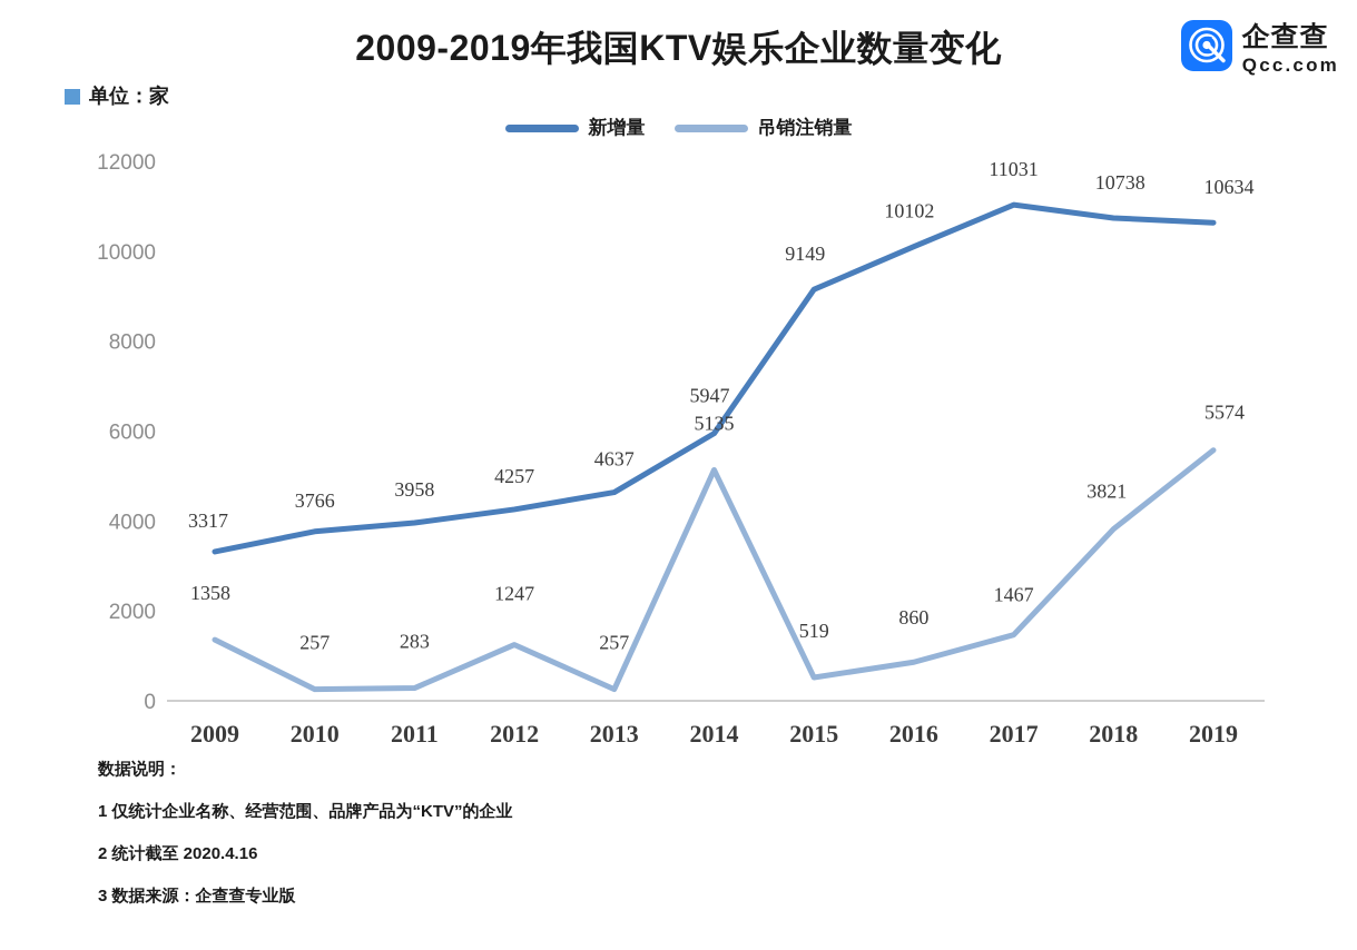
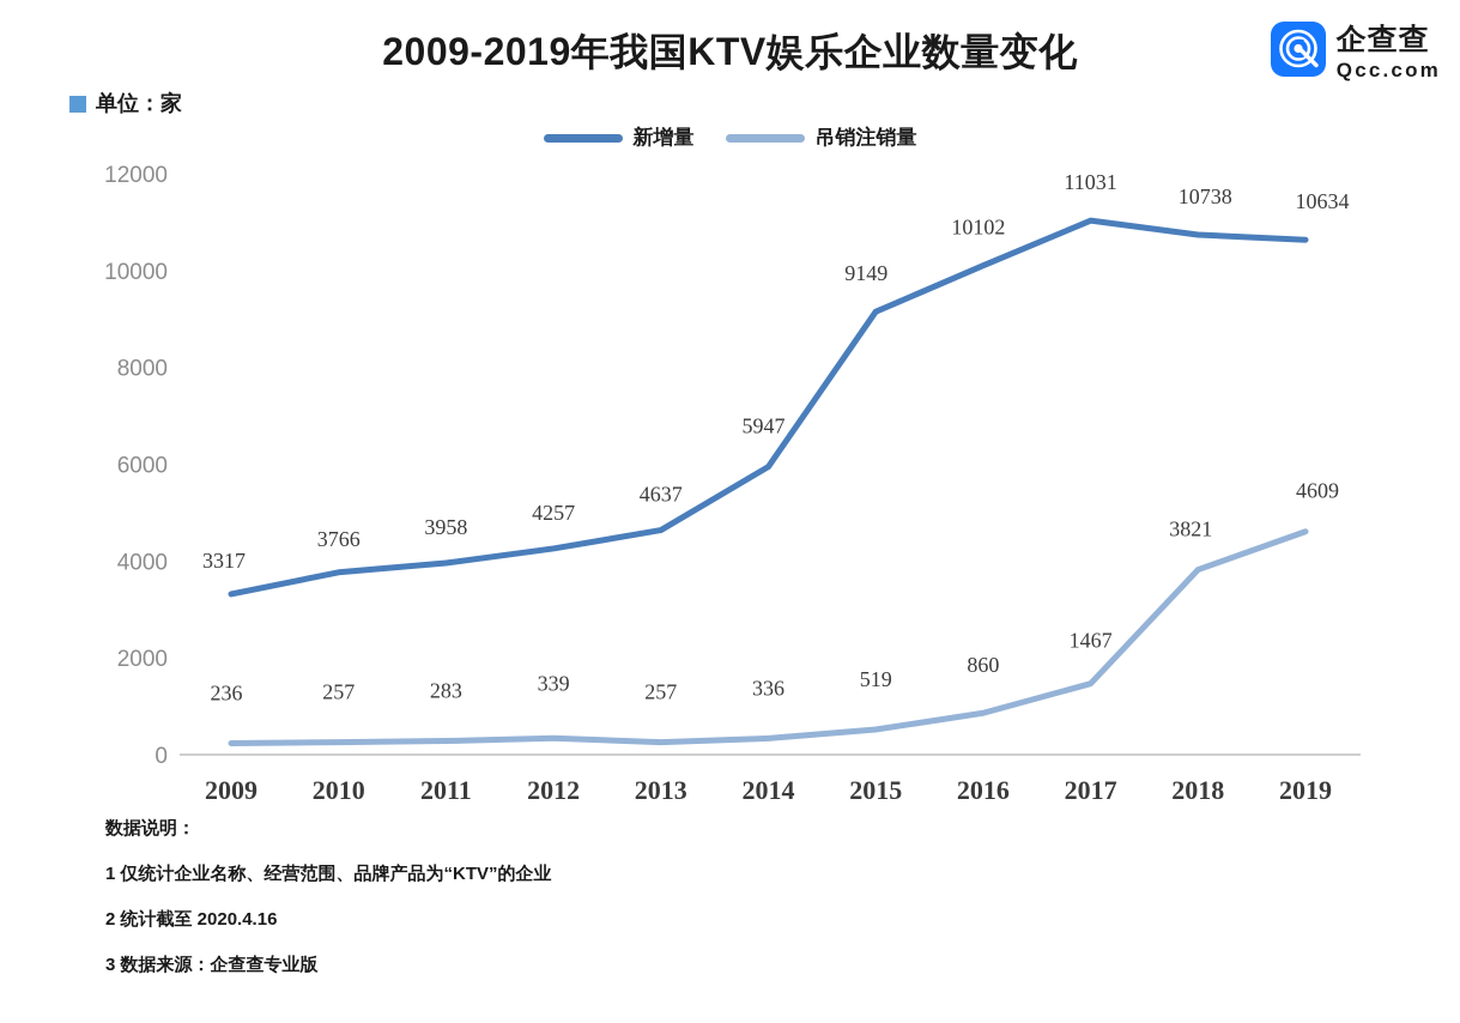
吊销注销量/2009: 1358 -> 236
吊销注销量/2012: 1247 -> 339
吊销注销量/2014: 5135 -> 336
吊销注销量/2019: 5574 -> 4609
